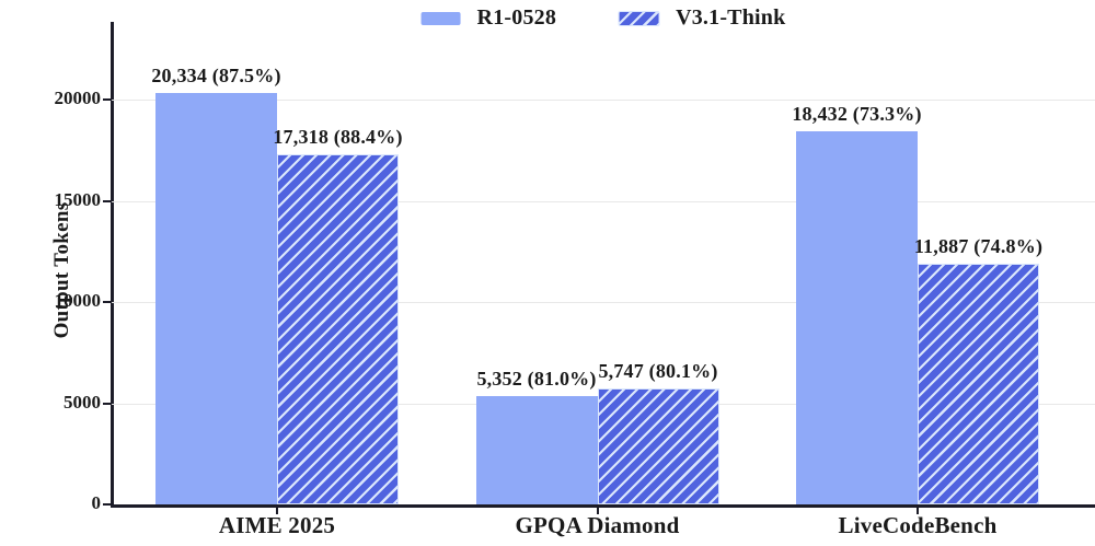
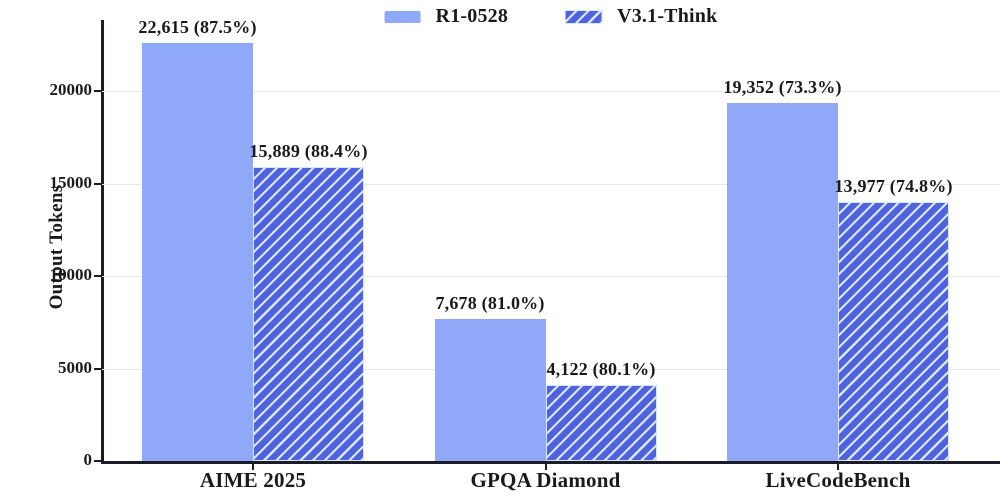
R1-0528/AIME 2025: 20,334 -> 22,615
V3.1-Think/AIME 2025: 17,318 -> 15,889
R1-0528/GPQA Diamond: 5,352 -> 7,678
V3.1-Think/GPQA Diamond: 5,747 -> 4,122
R1-0528/LiveCodeBench: 18,432 -> 19,352
V3.1-Think/LiveCodeBench: 11,887 -> 13,977
